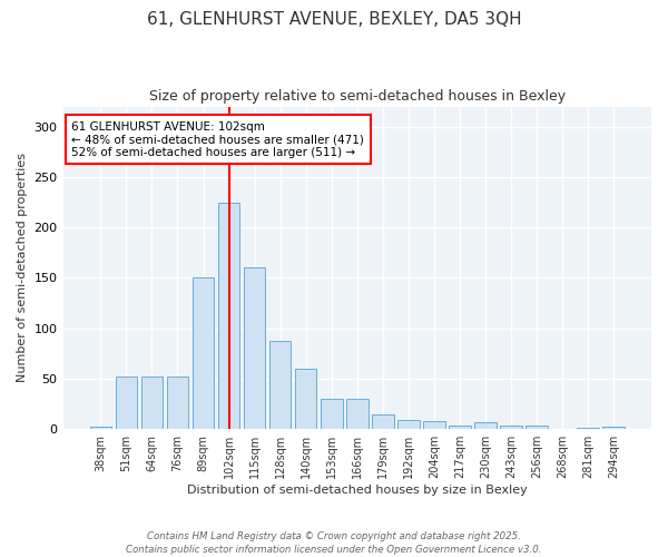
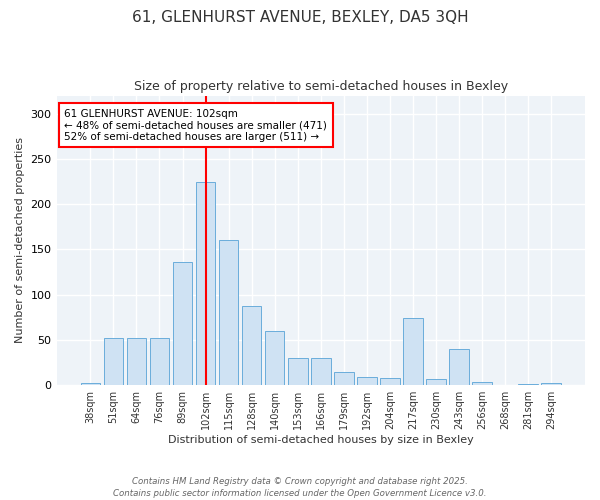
89sqm: 150 -> 136
217sqm: 4 -> 74
243sqm: 4 -> 40
